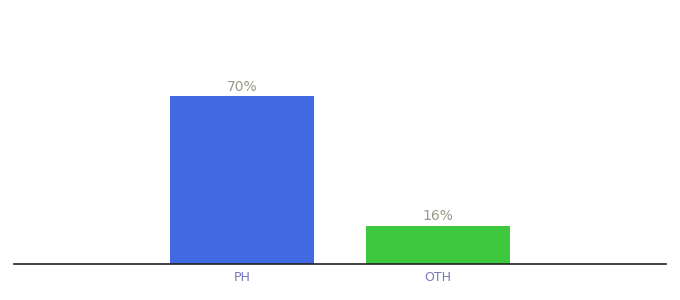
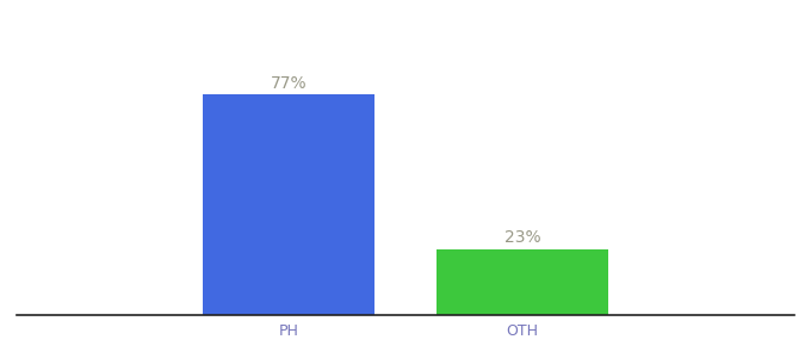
PH: 70% -> 77%
OTH: 16% -> 23%
